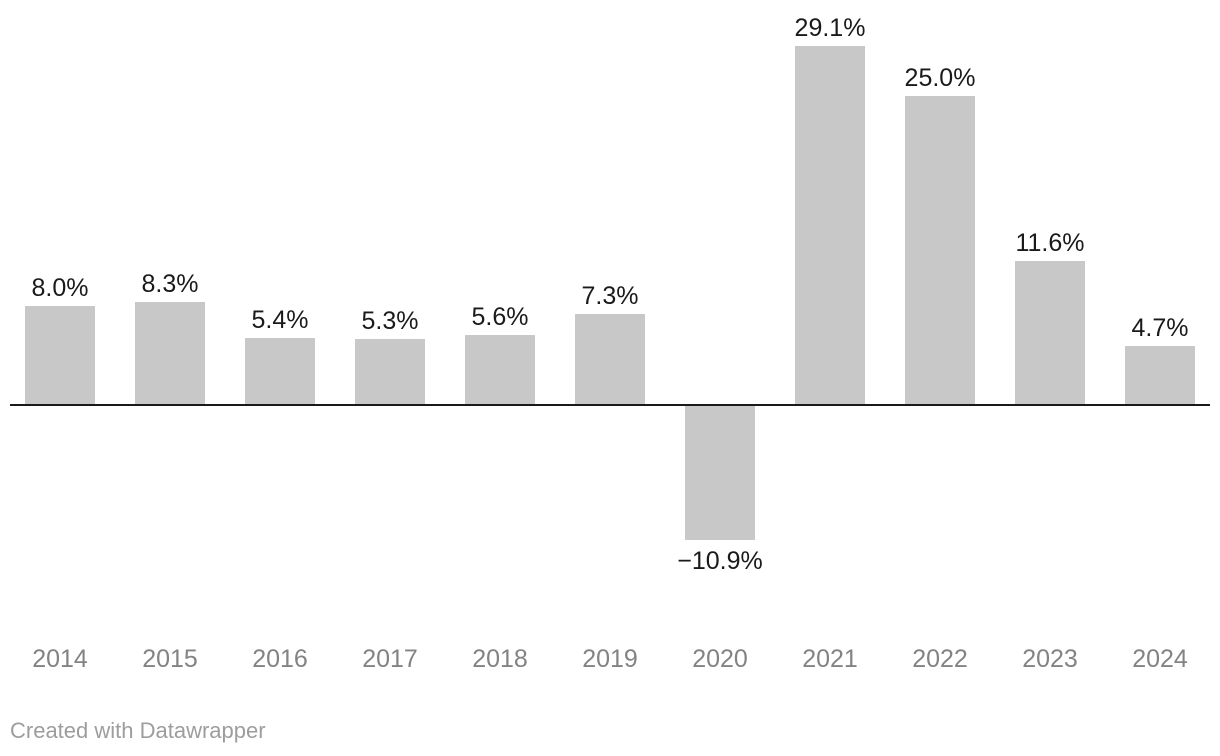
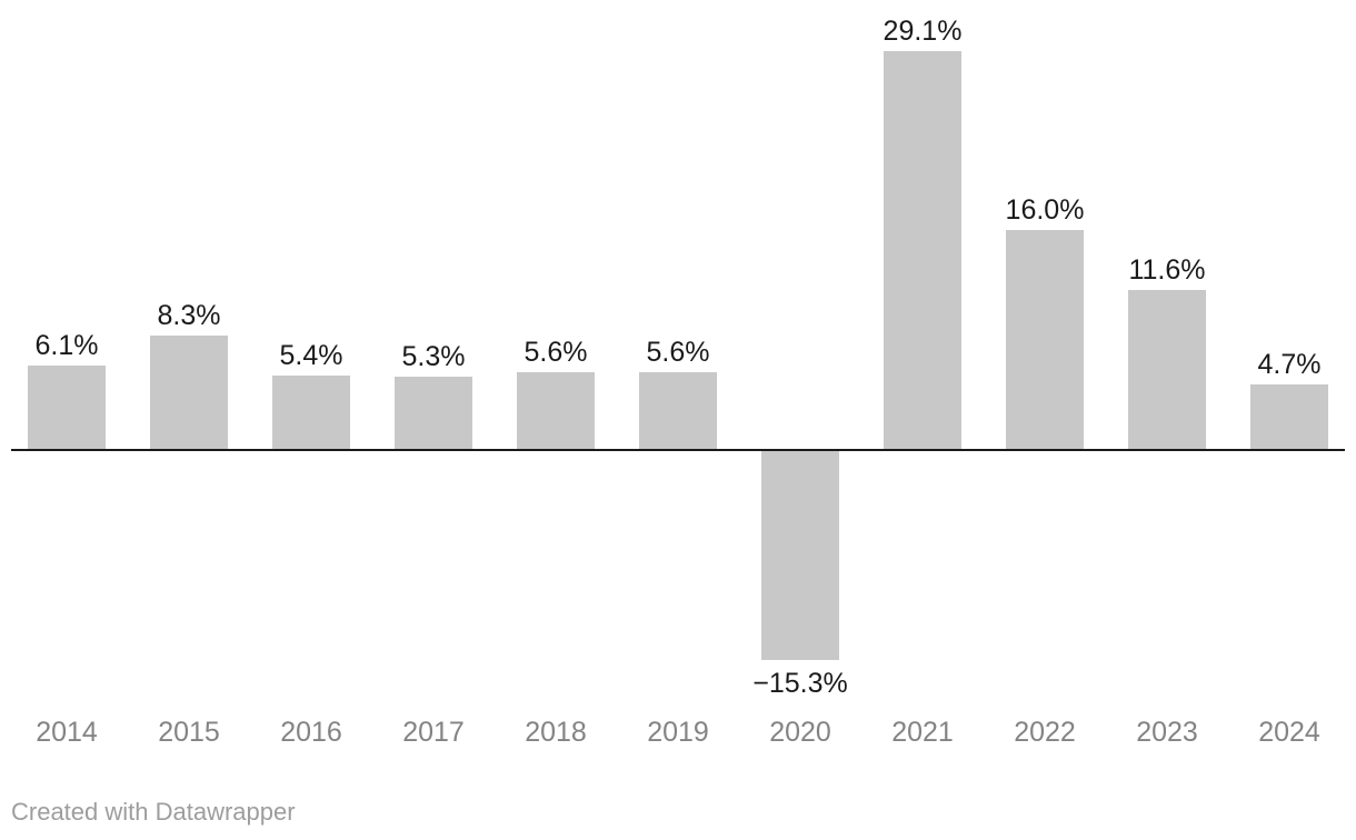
2014: 8.0% -> 6.1%
2019: 7.3% -> 5.6%
2020: −10.9% -> −15.3%
2022: 25.0% -> 16.0%
